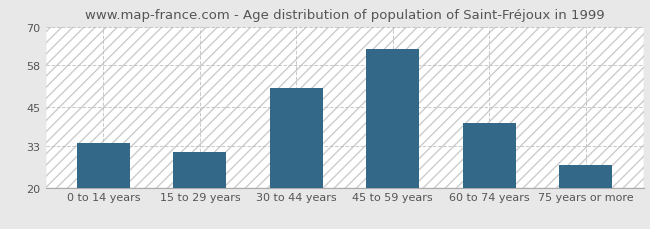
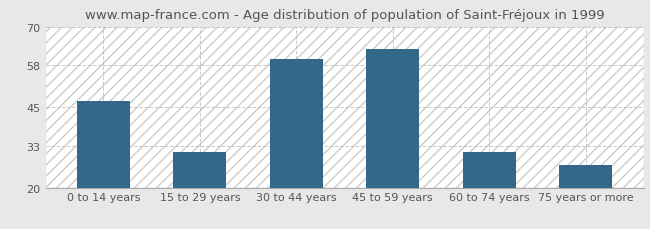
0 to 14 years: 34 -> 47
30 to 44 years: 51 -> 60
60 to 74 years: 40 -> 31
